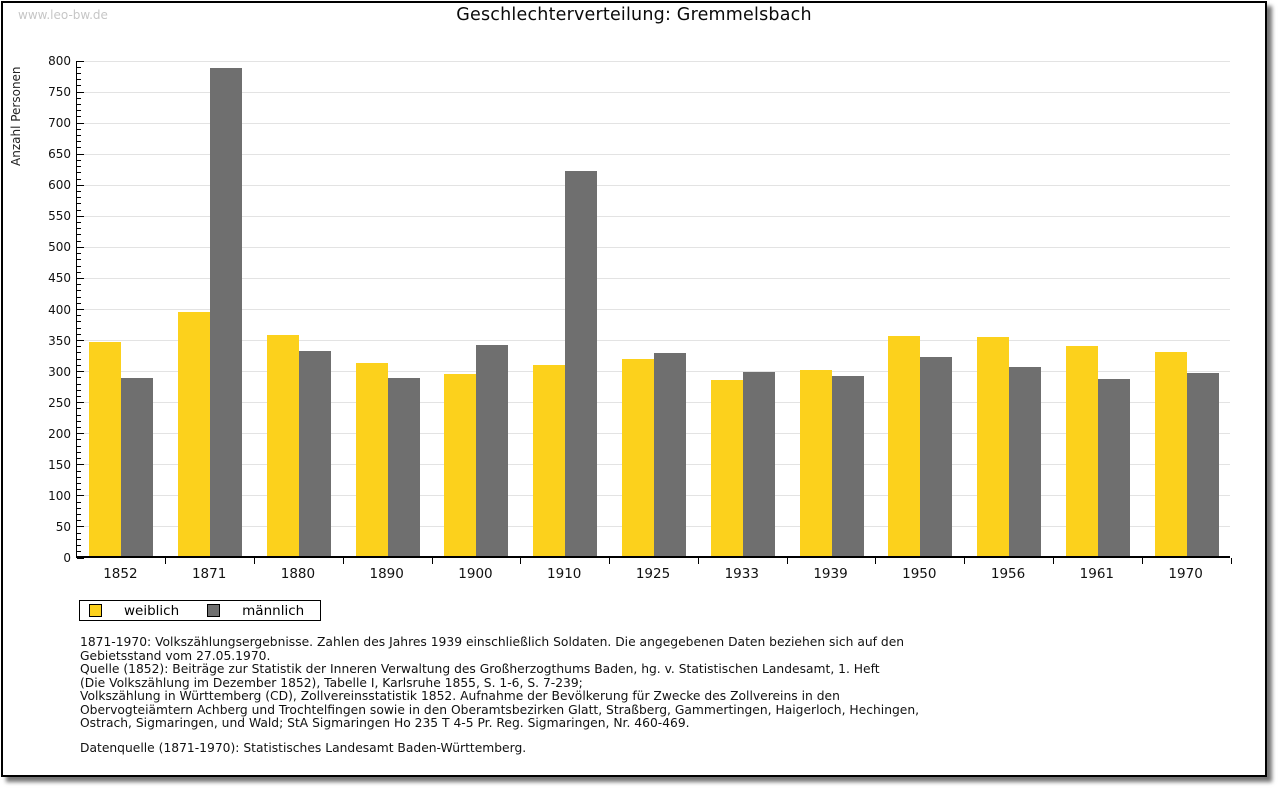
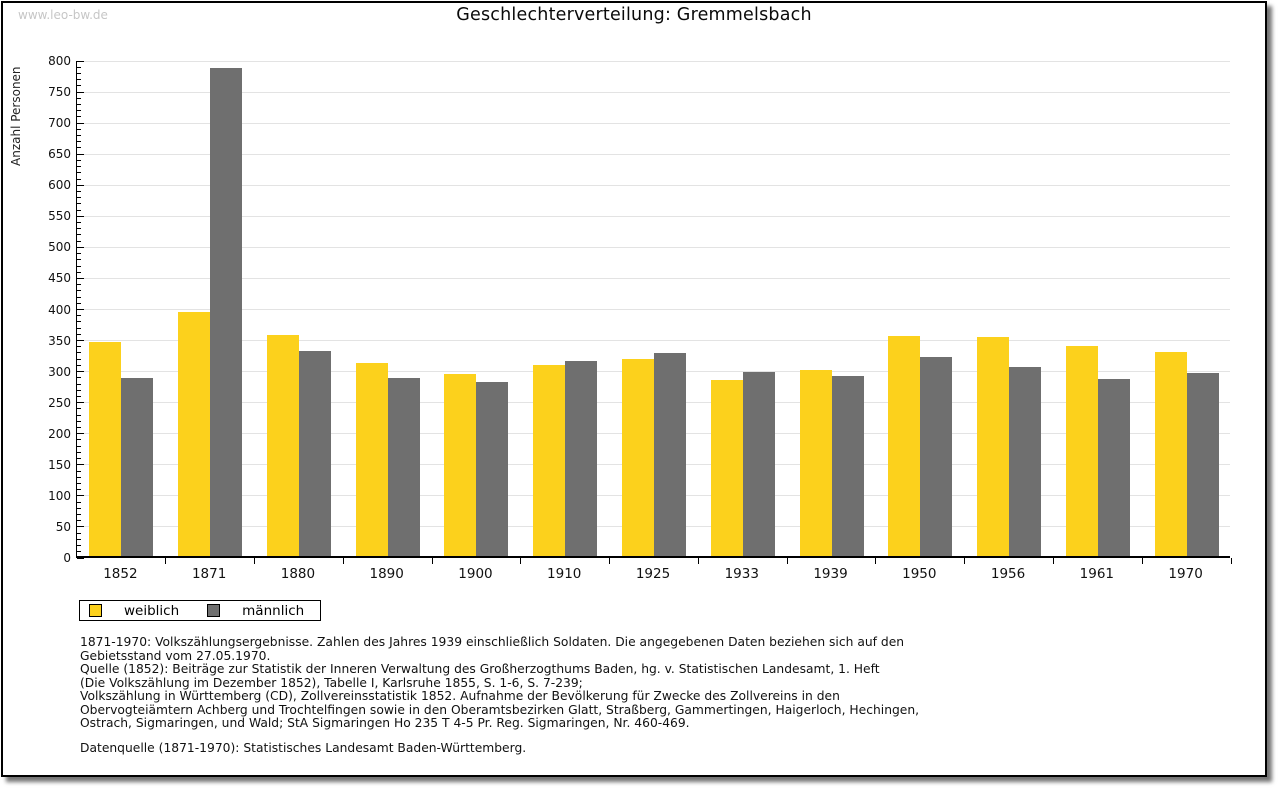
männlich/1900: 340 -> 280
männlich/1910: 620 -> 310
